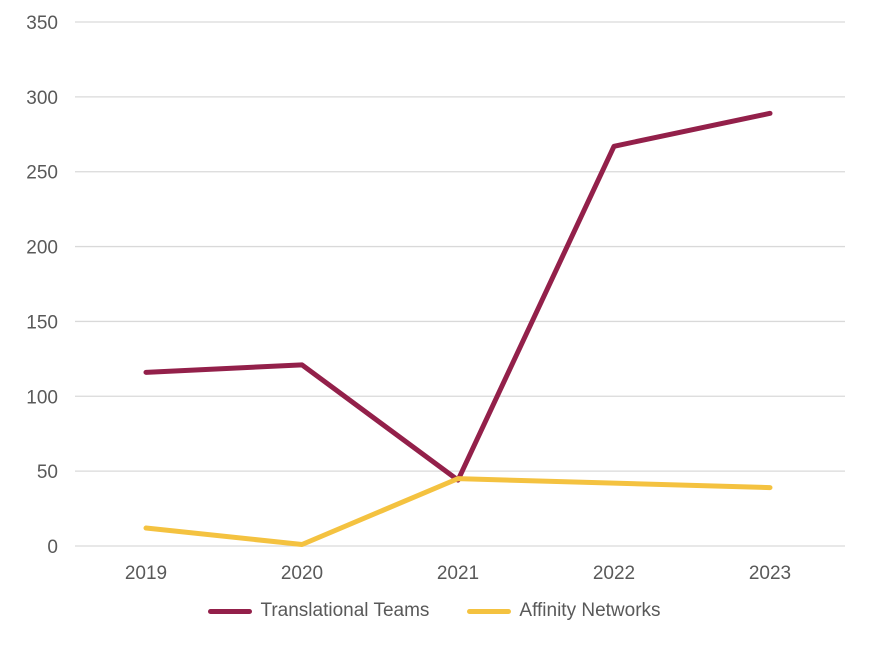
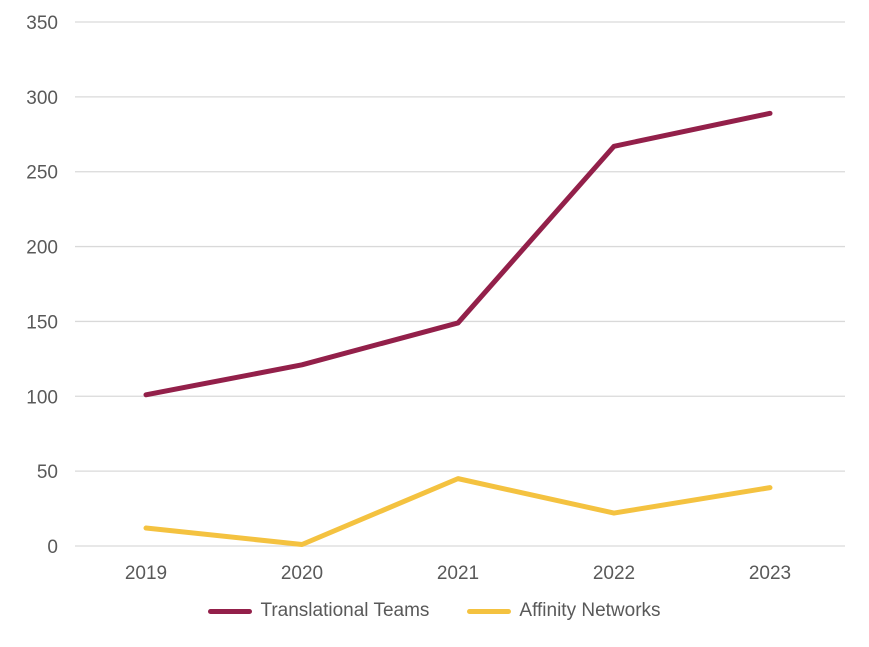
Translational Teams/2019: 116 -> 101
Translational Teams/2021: 44 -> 149
Affinity Networks/2022: 42 -> 22
